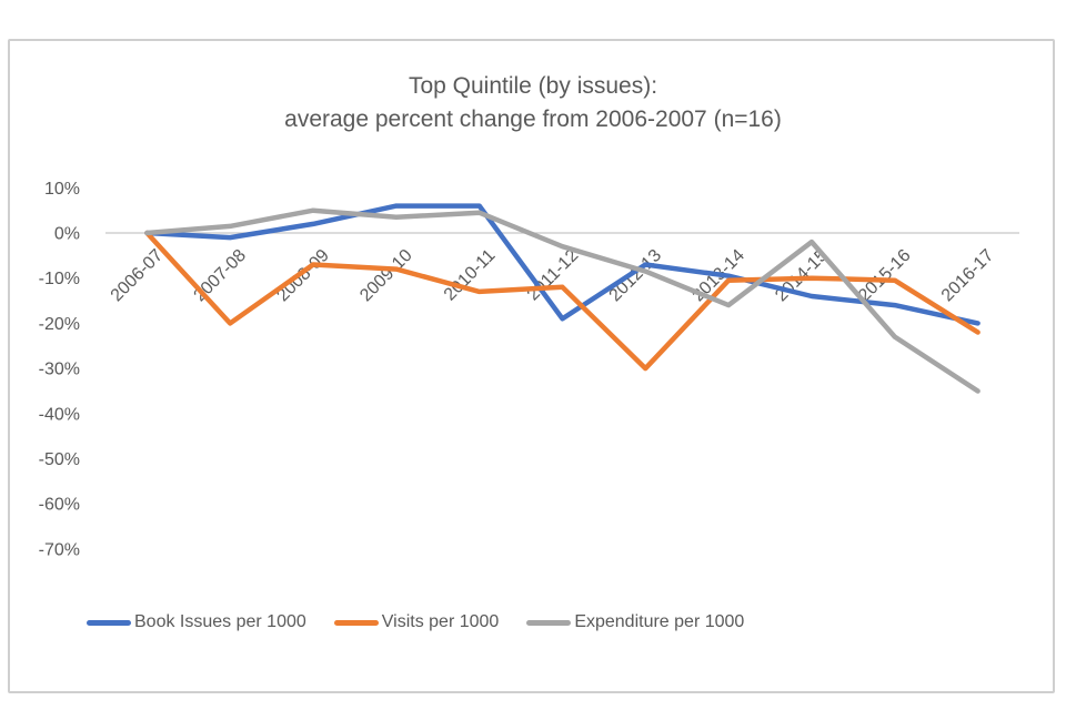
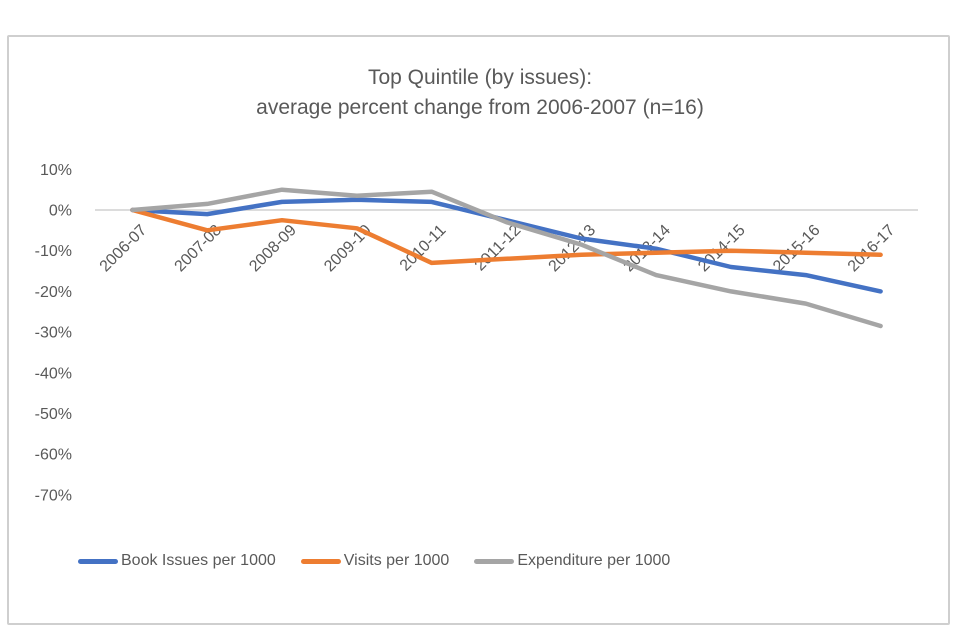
Visits per 1000/2007-08: -20% -> -5%
Visits per 1000/2008-09: -7% -> -2%
Book Issues per 1000/2009-10: 6% -> 2%
Visits per 1000/2009-10: -8% -> -4%
Book Issues per 1000/2010-11: 6% -> 2%
Book Issues per 1000/2011-12: -19% -> -2%
Visits per 1000/2012-13: -30% -> -11%
Expenditure per 1000/2014-15: -2% -> -20%
Visits per 1000/2016-17: -22% -> -11%
Expenditure per 1000/2016-17: -35% -> -28%
